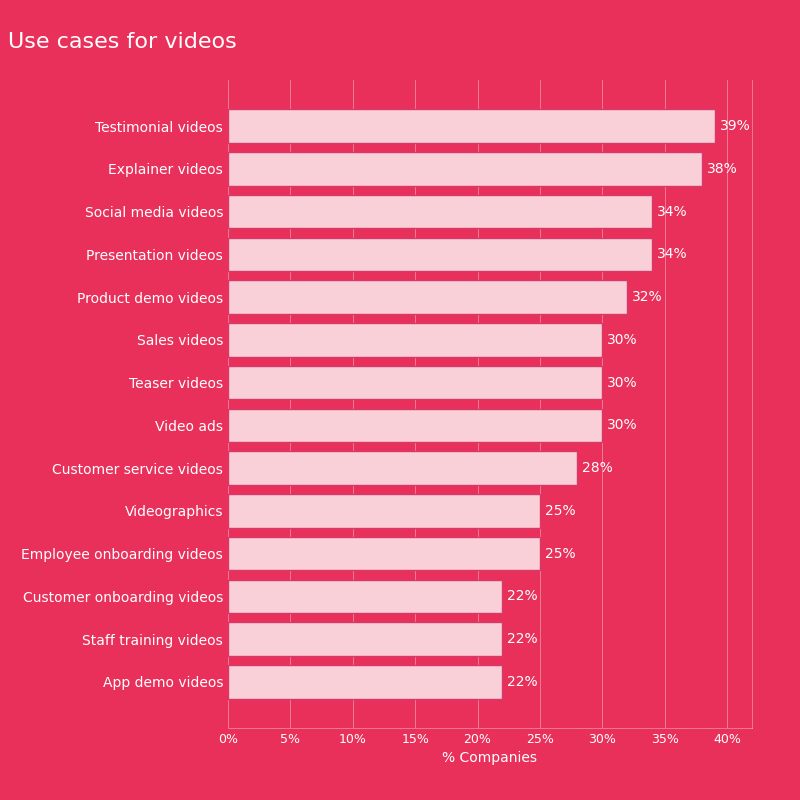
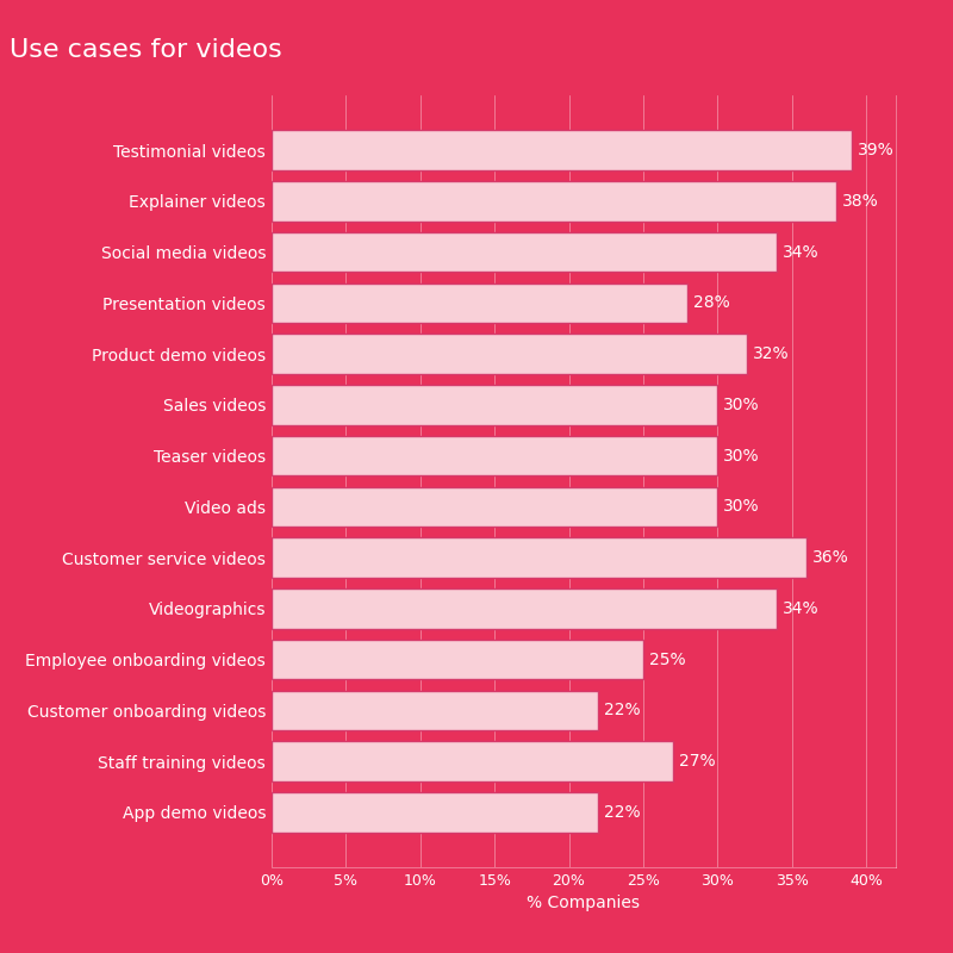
Presentation videos: 34% -> 28%
Customer service videos: 28% -> 36%
Videographics: 25% -> 34%
Staff training videos: 22% -> 27%
